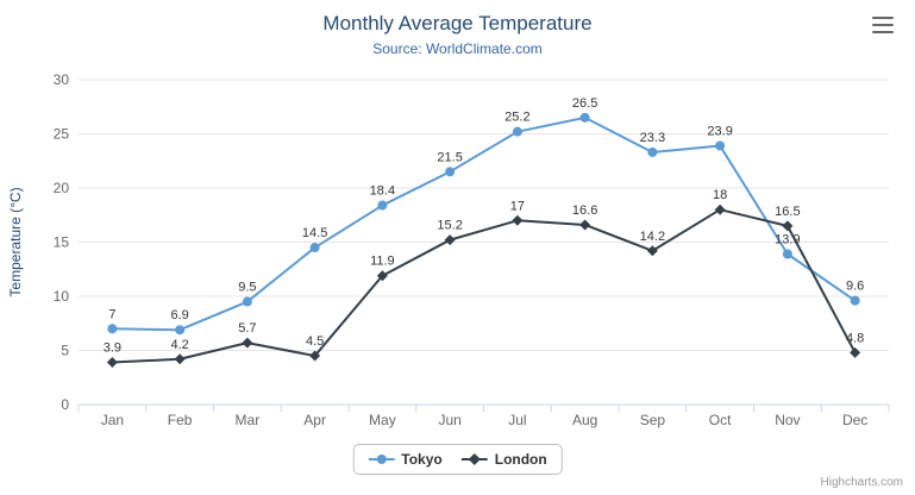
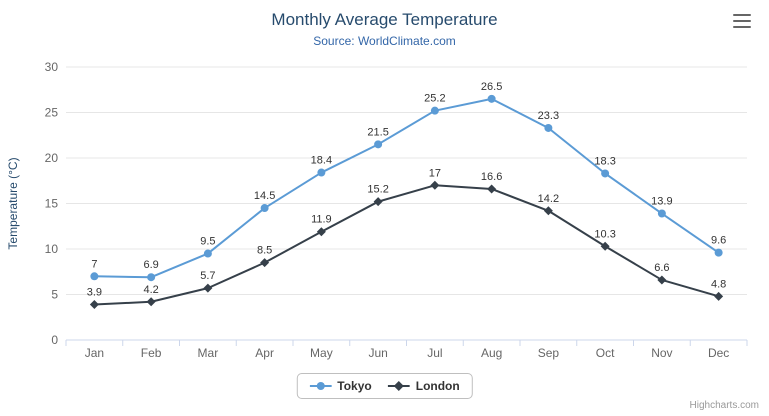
London/Apr: 4.5 -> 8.5
Tokyo/Oct: 23.9 -> 18.3
London/Oct: 18 -> 10.3
London/Nov: 16.5 -> 6.6
